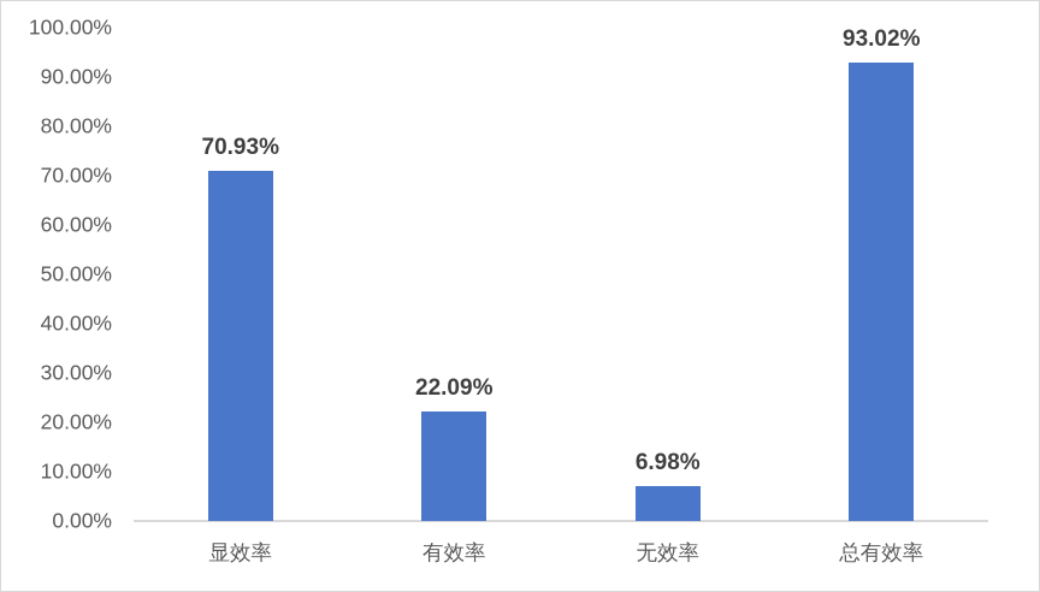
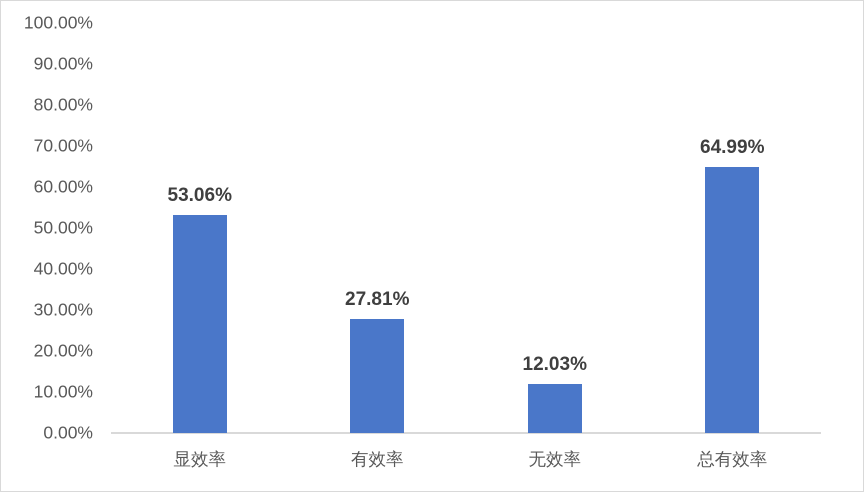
显效率: 70.93% -> 53.06%
有效率: 22.09% -> 27.81%
无效率: 6.98% -> 12.03%
总有效率: 93.02% -> 64.99%
